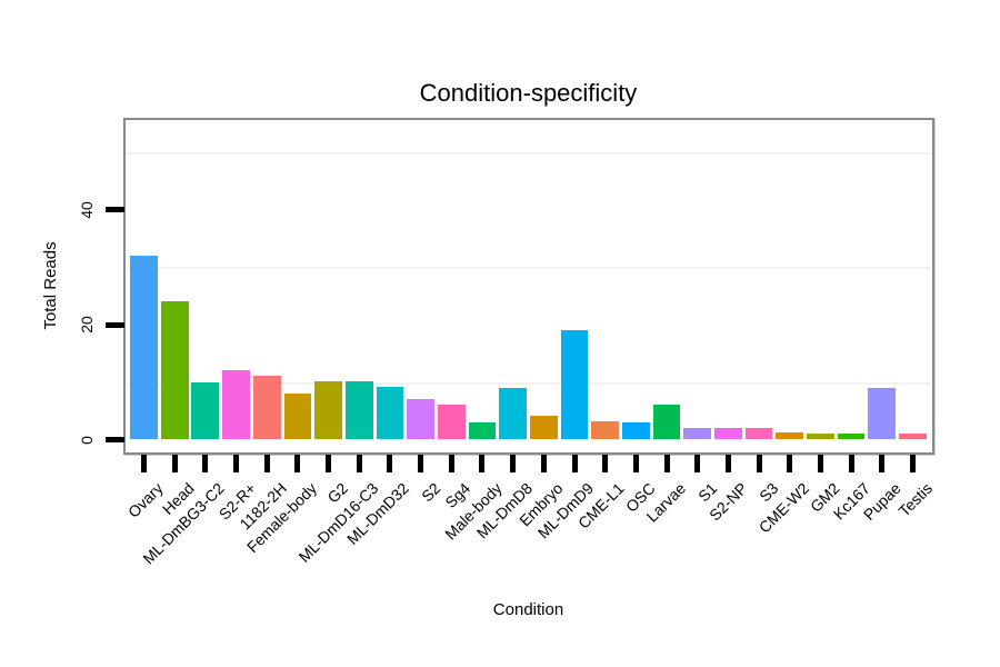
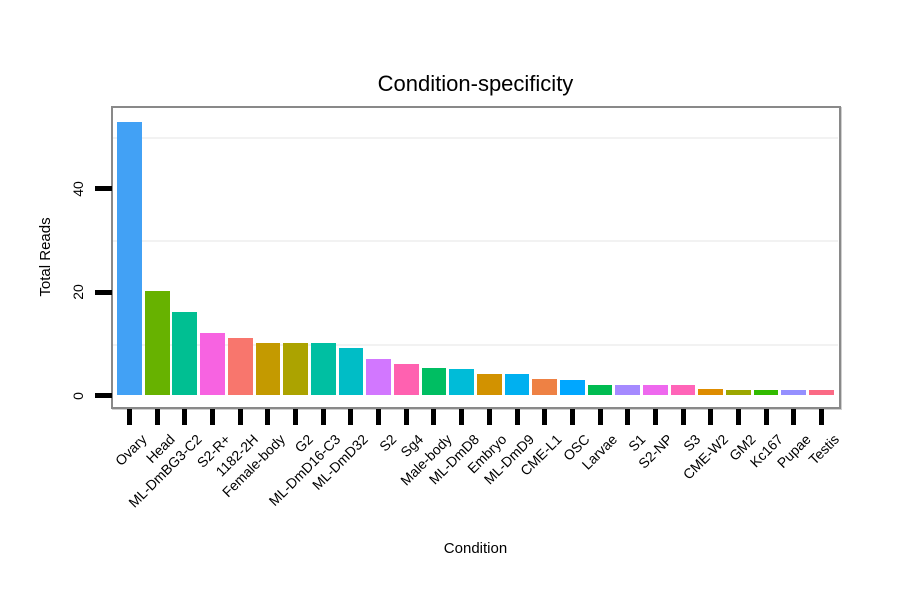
Ovary: 32 -> 53
Head: 24 -> 20
ML-DmBG3-C2: 10 -> 16
Female-body: 8 -> 10
Male-body: 3 -> 5
ML-DmD8: 9 -> 5
ML-DmD9: 19 -> 4
Larvae: 6 -> 2
Pupae: 9 -> 1
